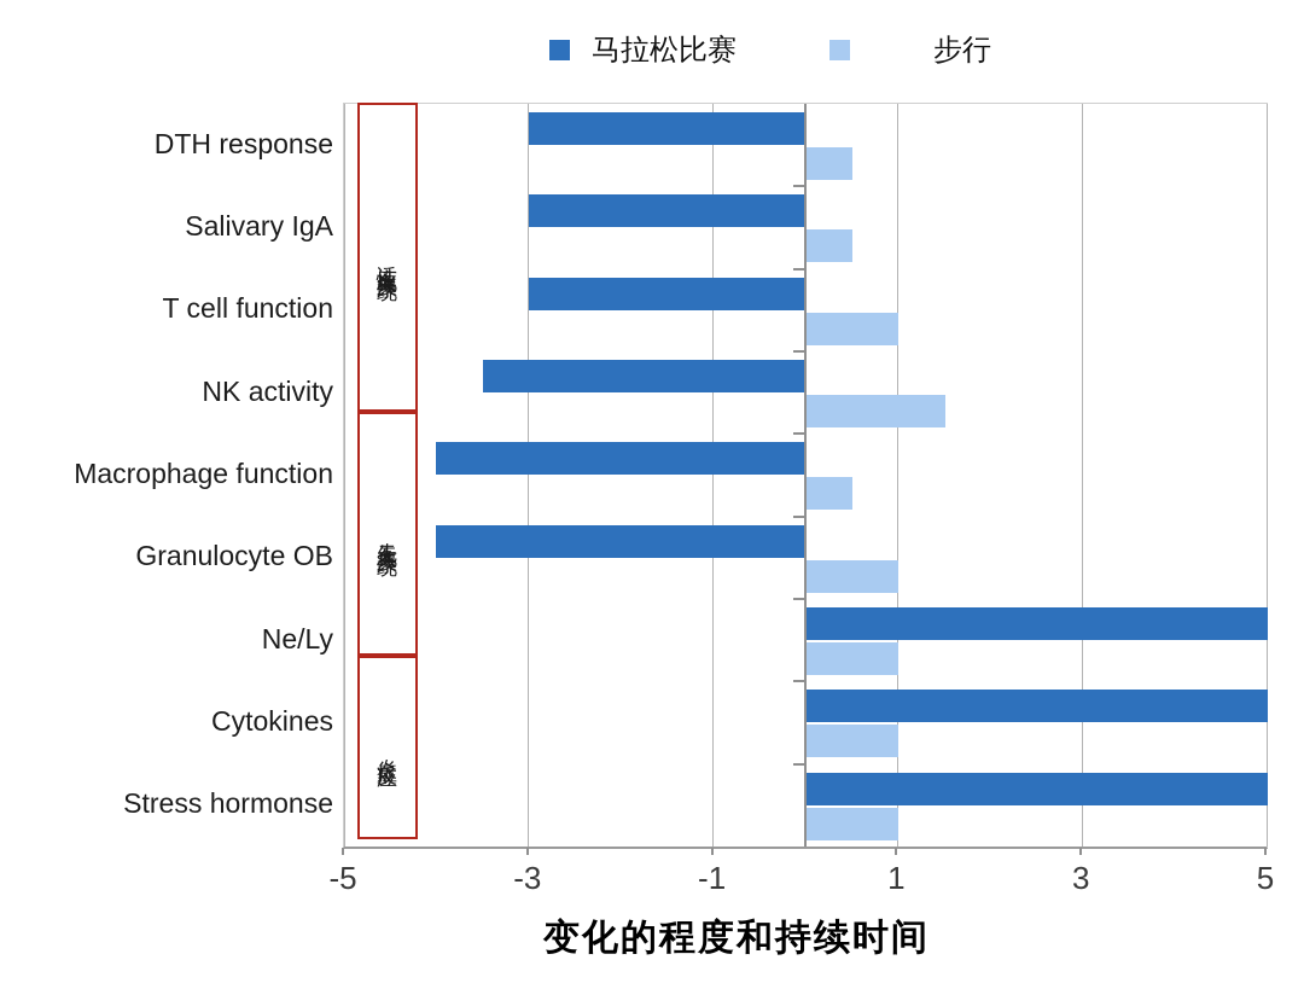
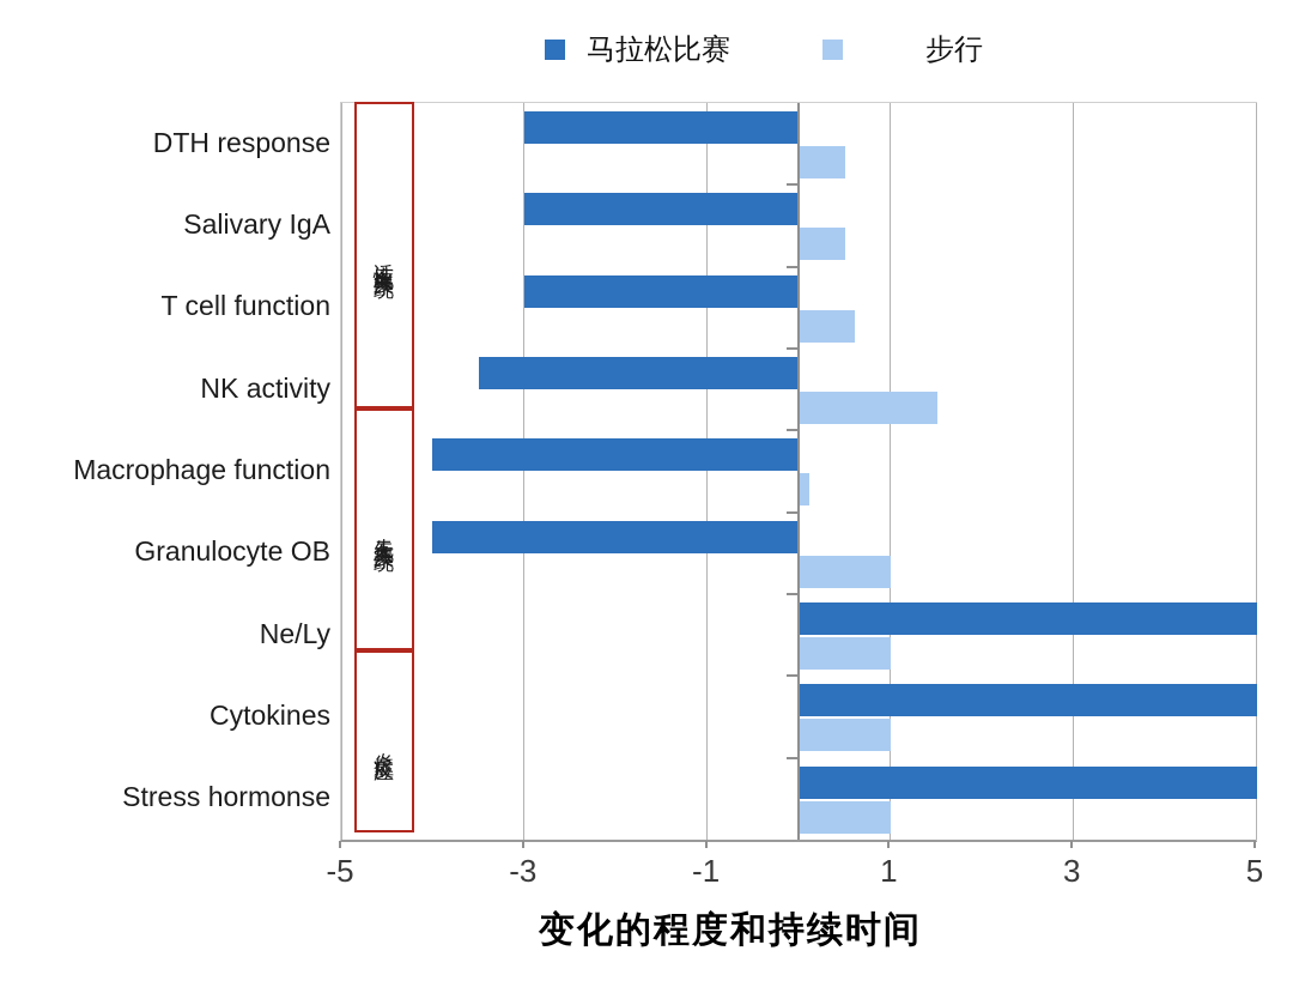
步行/T cell function: 1.0 -> 0.6
步行/Macrophage function: 0.5 -> 0.1
